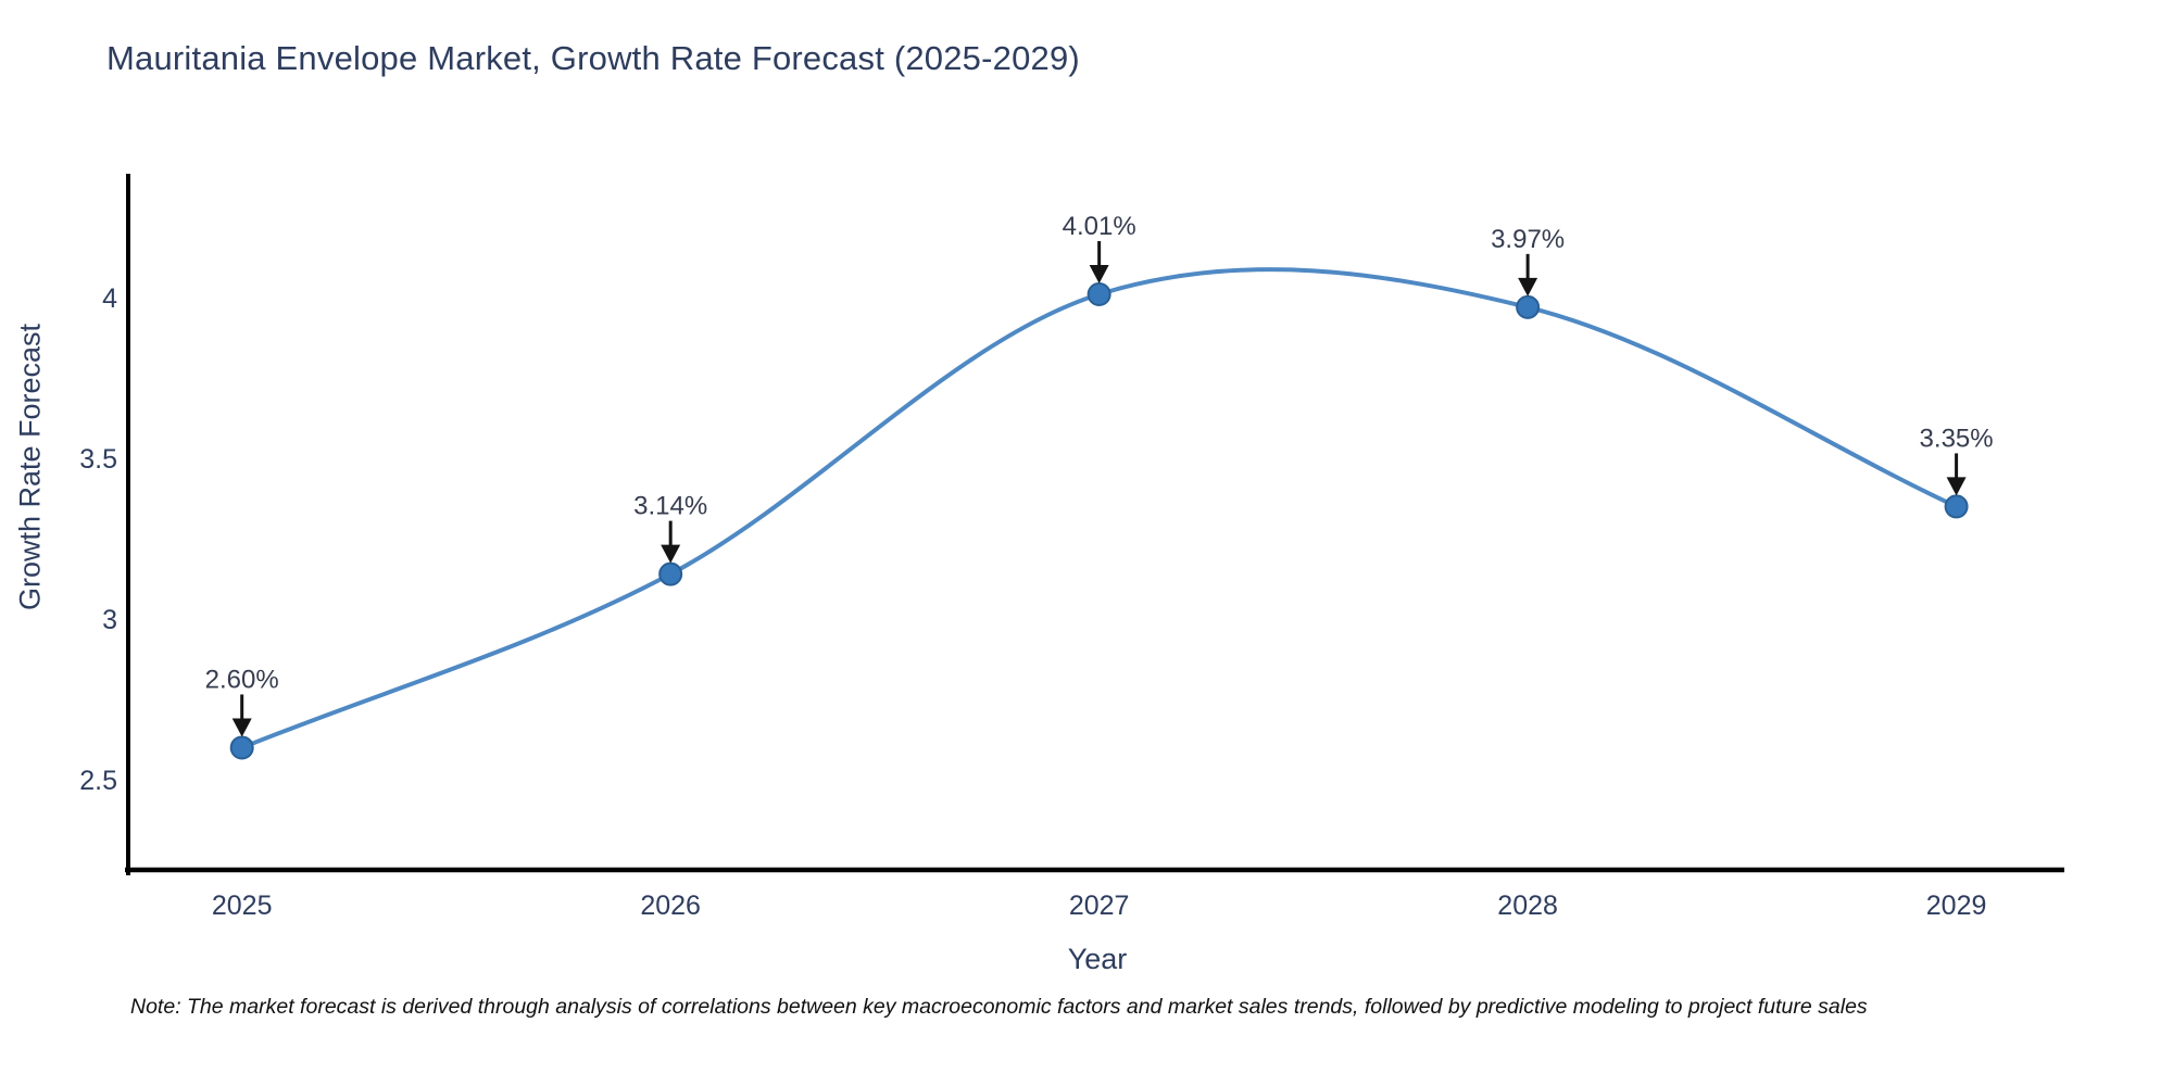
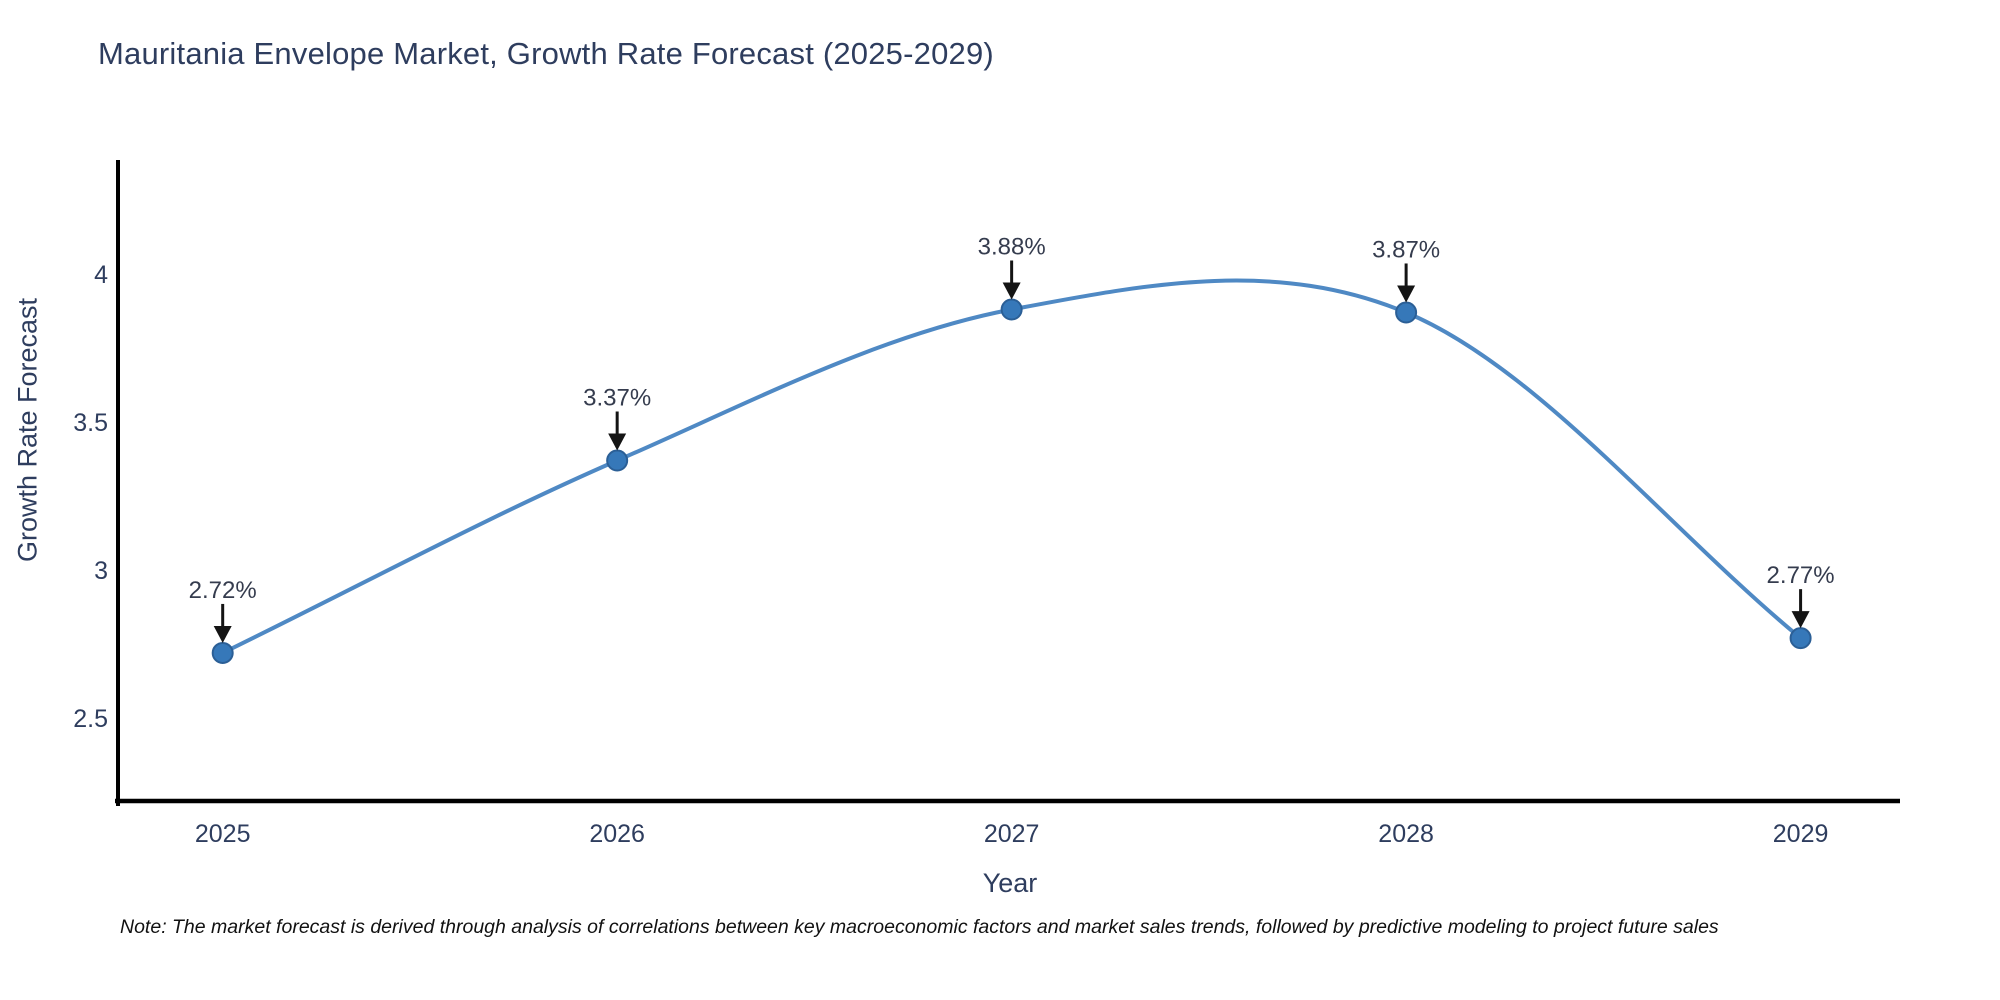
2025: 2.60% -> 2.72%
2026: 3.14% -> 3.37%
2027: 4.01% -> 3.88%
2028: 3.97% -> 3.87%
2029: 3.35% -> 2.77%
